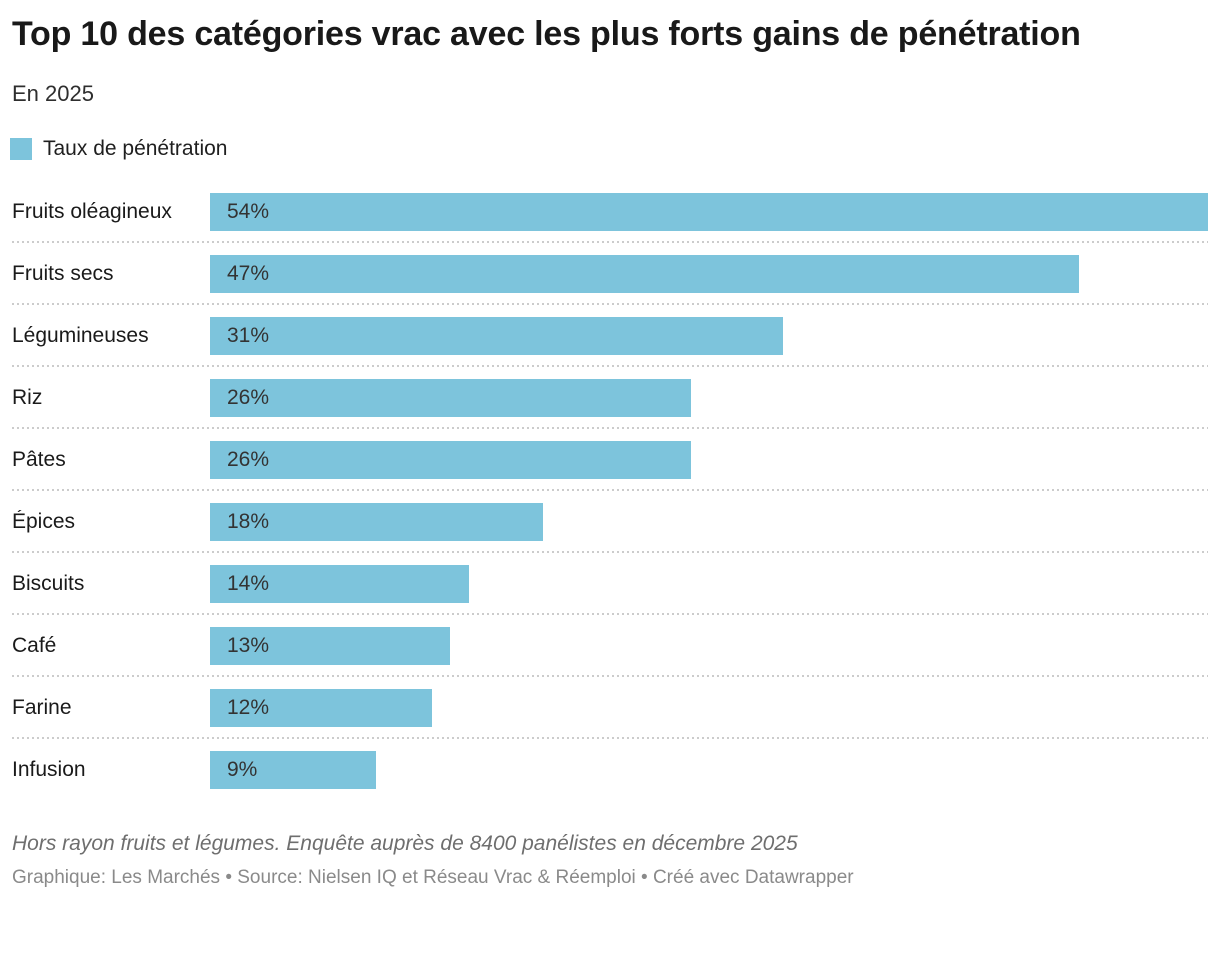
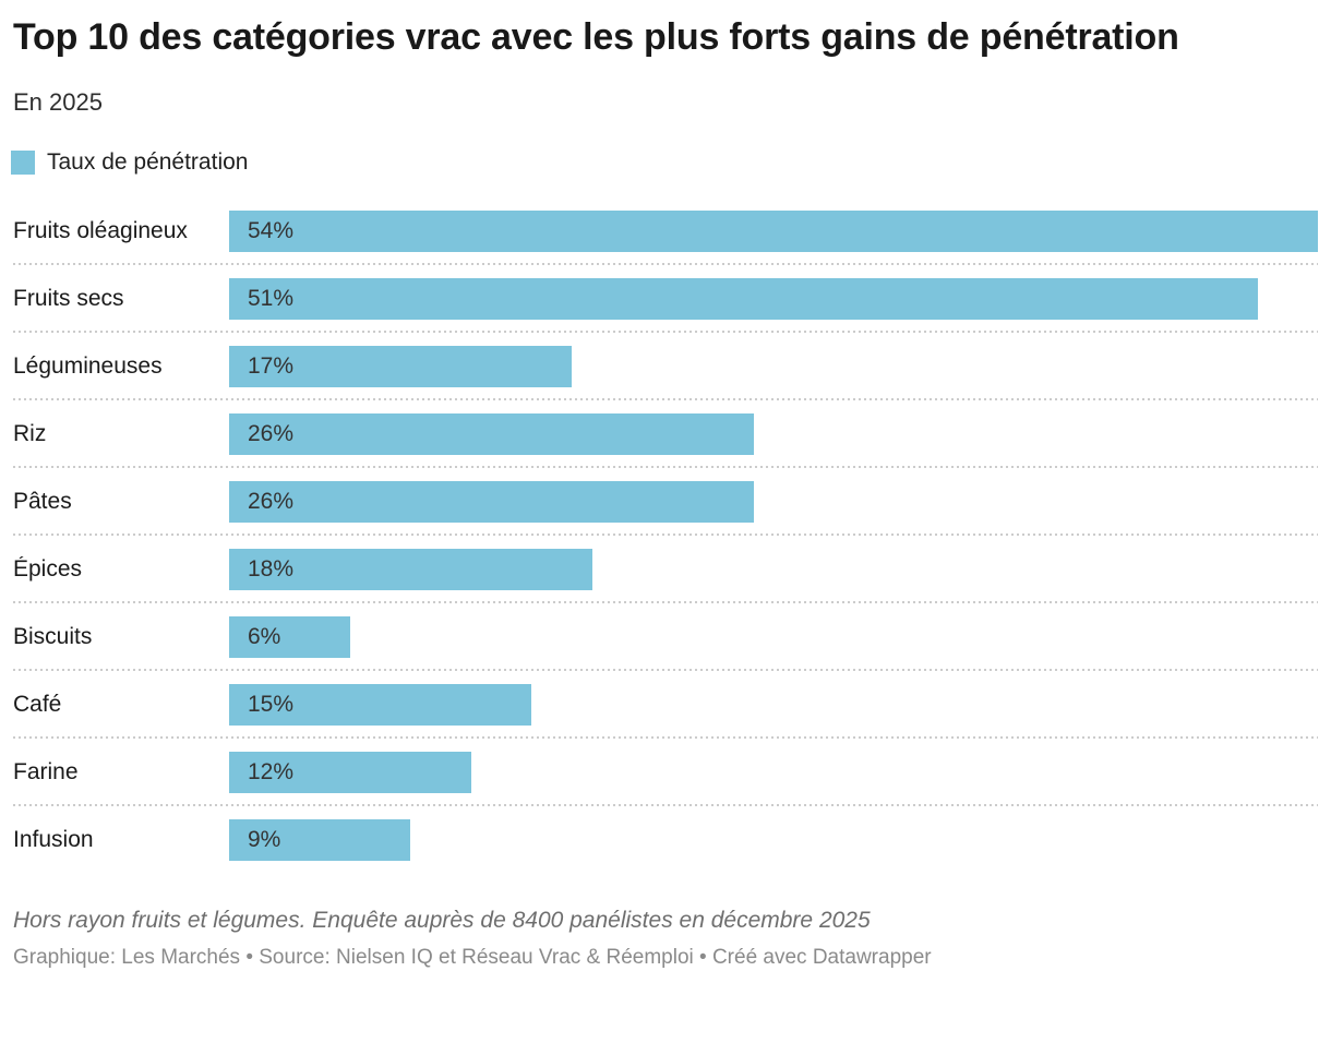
Fruits secs: 47% -> 51%
Légumineuses: 31% -> 17%
Biscuits: 14% -> 6%
Café: 13% -> 15%
